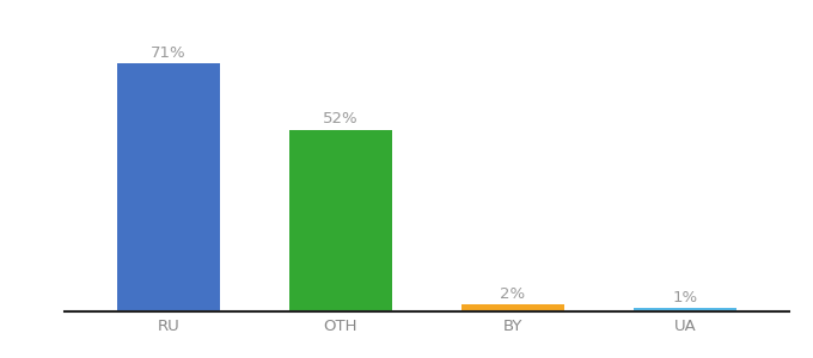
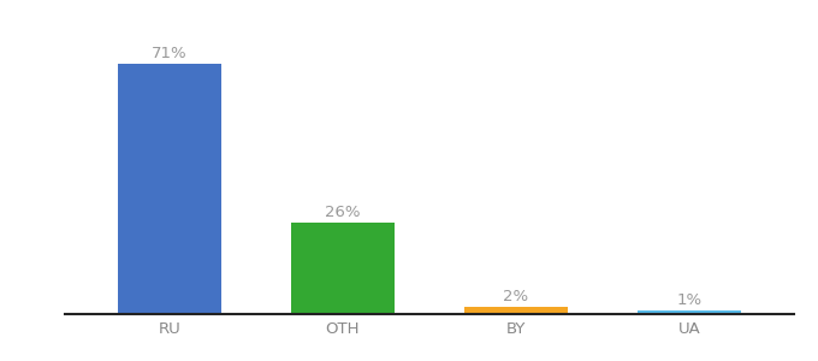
OTH: 52% -> 26%
